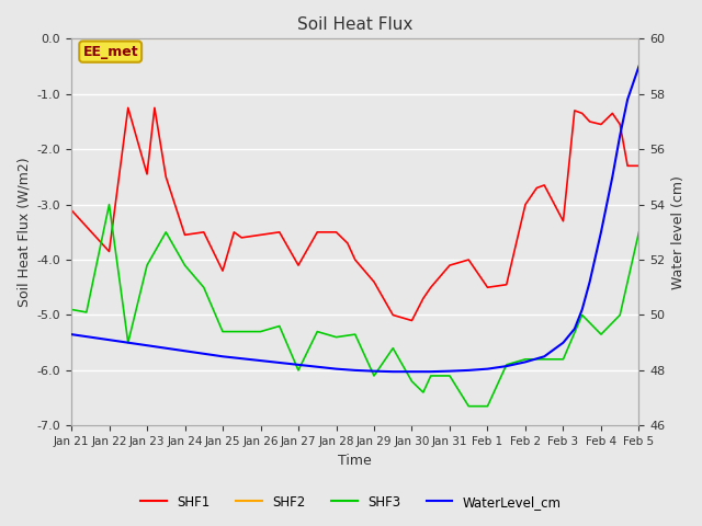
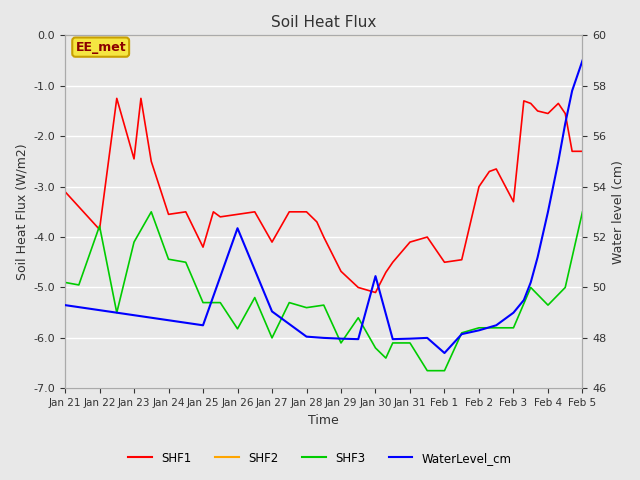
SHF3/Jan 22: -3.00 -> -3.78
SHF3/Jan 24: -4.10 -> -4.44
SHF3/Jan 26: -5.30 -> -5.82
WaterLevel_cm/Jan 26: 48.35 -> 52.35
WaterLevel_cm/Jan 27: 48.20 -> 49.05
SHF1/Jan 29: -4.40 -> -4.68
WaterLevel_cm/Jan 30: 47.95 -> 50.45
WaterLevel_cm/Feb 1: 48.05 -> 47.40
